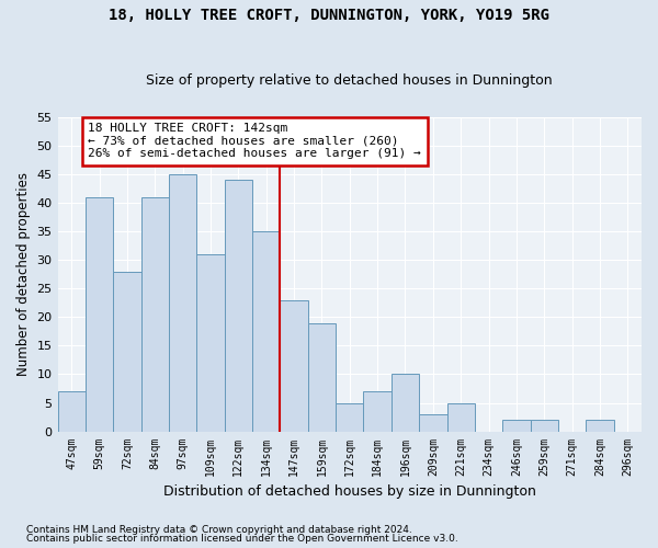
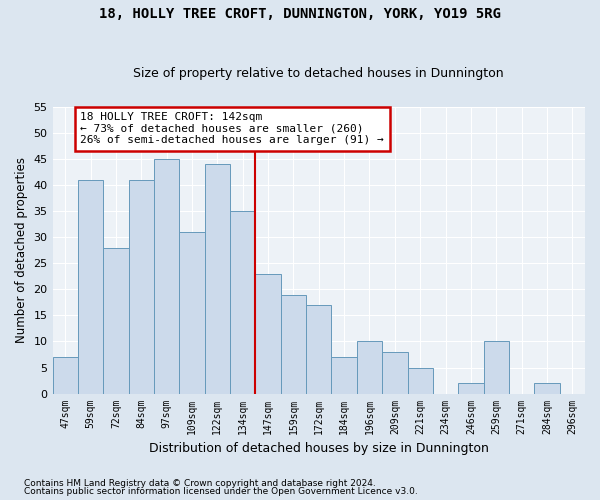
172sqm: 5 -> 17
209sqm: 3 -> 8
259sqm: 2 -> 10
